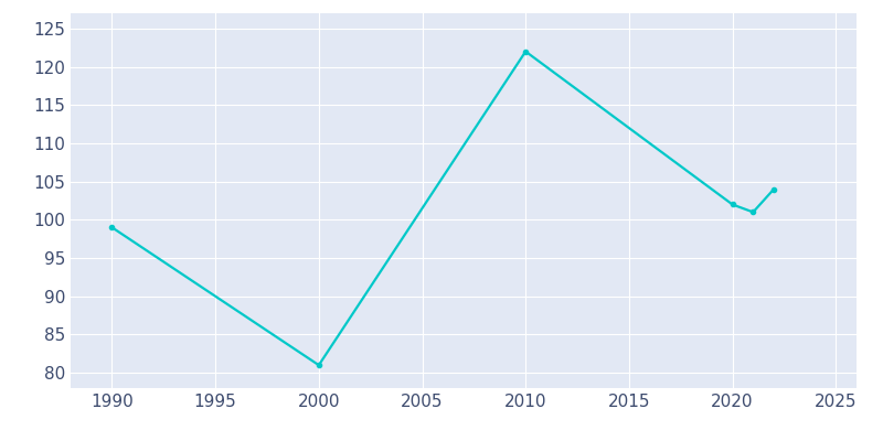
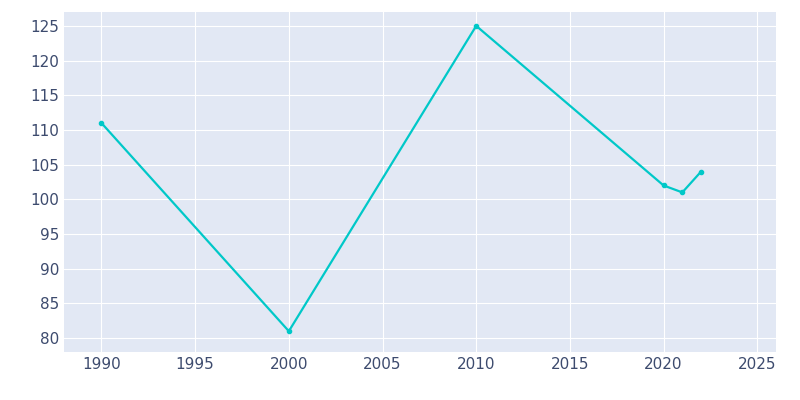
1990: 99 -> 111
2010: 122 -> 125
